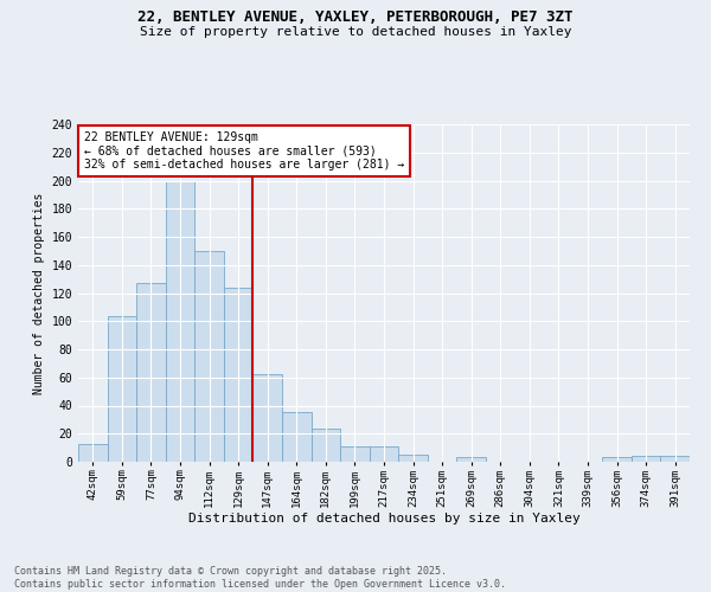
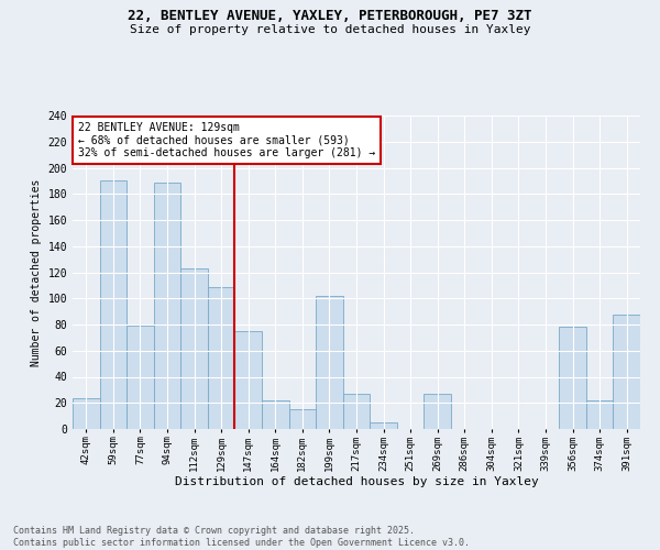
42sqm: 13 -> 24
59sqm: 104 -> 190
77sqm: 127 -> 79
94sqm: 200 -> 189
112sqm: 150 -> 123
129sqm: 124 -> 109
147sqm: 62 -> 75
164sqm: 35 -> 22
182sqm: 24 -> 15
199sqm: 11 -> 102
217sqm: 11 -> 27
269sqm: 3 -> 27
356sqm: 3 -> 78
374sqm: 4 -> 22
391sqm: 4 -> 88
